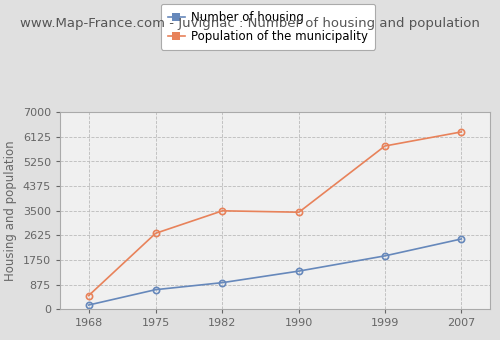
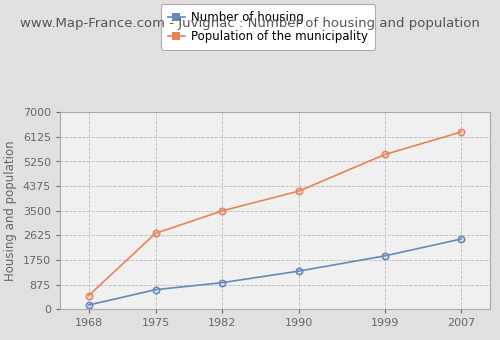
Population of the municipality/1990: 3450 -> 4200
Population of the municipality/1999: 5800 -> 5500
